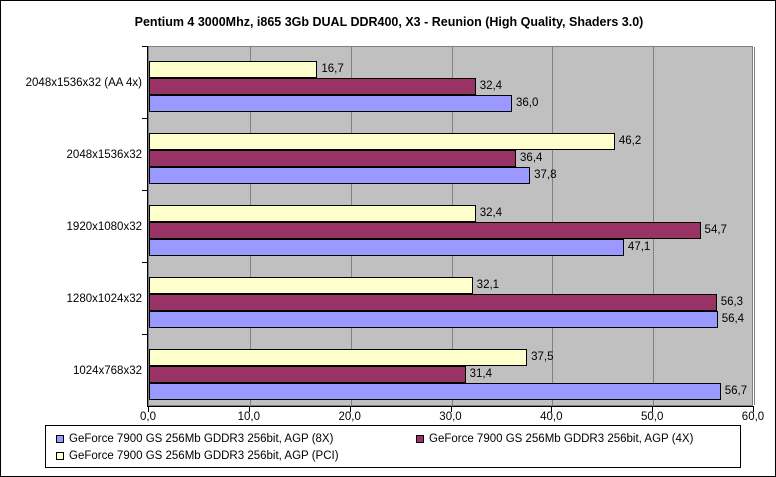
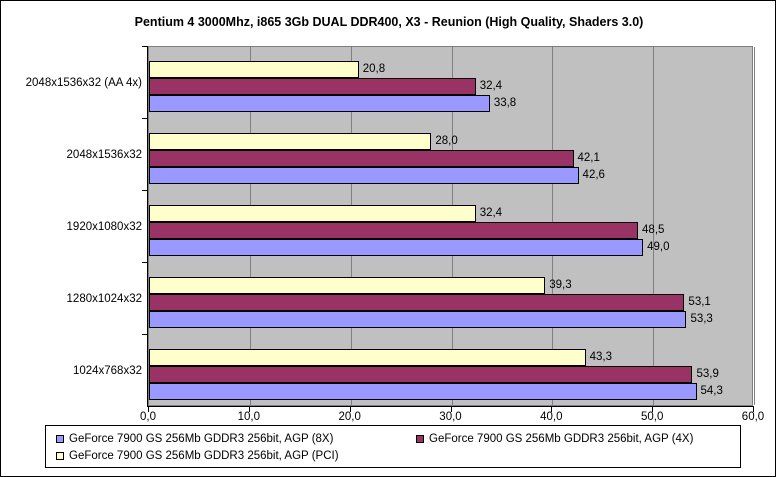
GeForce 7900 GS 256Mb GDDR3 256bit, AGP (8X)/1024x768x32: 56,7 -> 54,3
GeForce 7900 GS 256Mb GDDR3 256bit, AGP (4X)/1024x768x32: 31,4 -> 53,9
GeForce 7900 GS 256Mb GDDR3 256bit, AGP (PCI)/1024x768x32: 37,5 -> 43,3
GeForce 7900 GS 256Mb GDDR3 256bit, AGP (8X)/1280x1024x32: 56,4 -> 53,3
GeForce 7900 GS 256Mb GDDR3 256bit, AGP (4X)/1280x1024x32: 56,3 -> 53,1
GeForce 7900 GS 256Mb GDDR3 256bit, AGP (PCI)/1280x1024x32: 32,1 -> 39,3
GeForce 7900 GS 256Mb GDDR3 256bit, AGP (8X)/1920x1080x32: 47,1 -> 49,0
GeForce 7900 GS 256Mb GDDR3 256bit, AGP (4X)/1920x1080x32: 54,7 -> 48,5
GeForce 7900 GS 256Mb GDDR3 256bit, AGP (8X)/2048x1536x32: 37,8 -> 42,6
GeForce 7900 GS 256Mb GDDR3 256bit, AGP (4X)/2048x1536x32: 36,4 -> 42,1
GeForce 7900 GS 256Mb GDDR3 256bit, AGP (PCI)/2048x1536x32: 46,2 -> 28,0
GeForce 7900 GS 256Mb GDDR3 256bit, AGP (8X)/2048x1536x32 (AA 4x): 36,0 -> 33,8
GeForce 7900 GS 256Mb GDDR3 256bit, AGP (PCI)/2048x1536x32 (AA 4x): 16,7 -> 20,8
